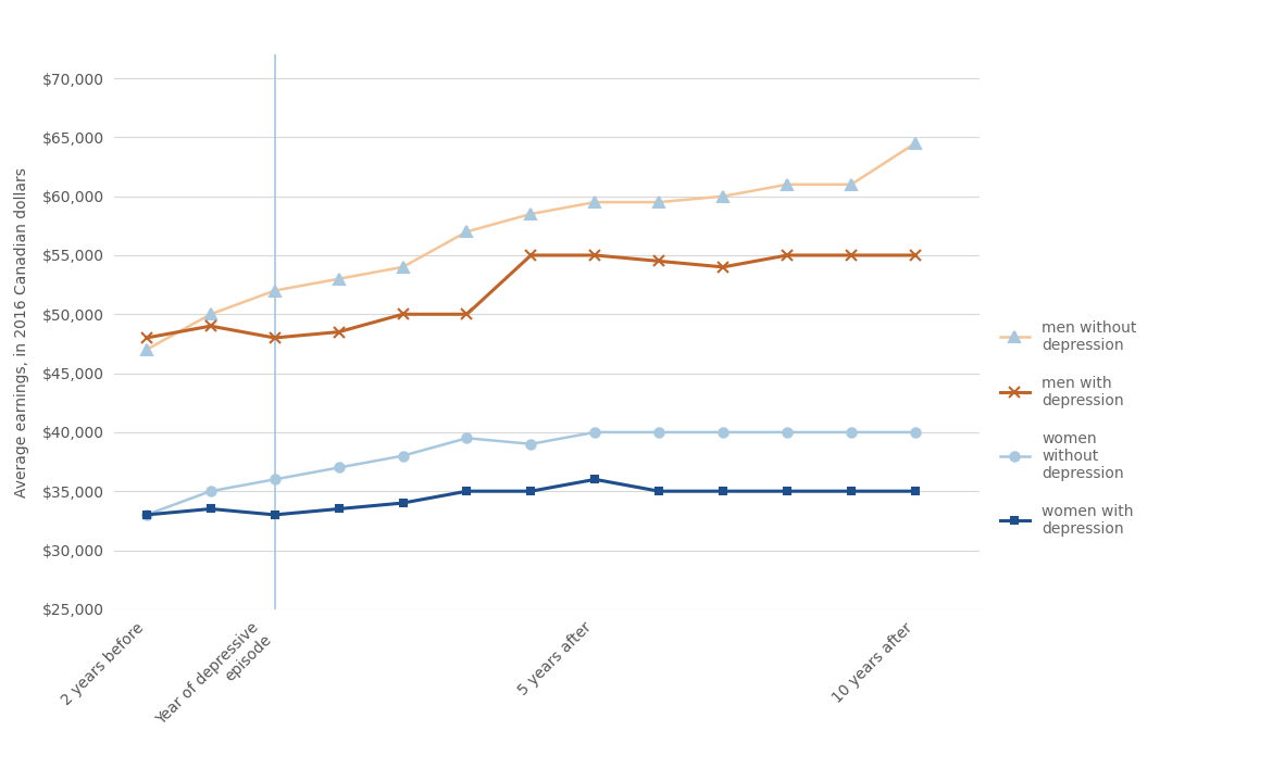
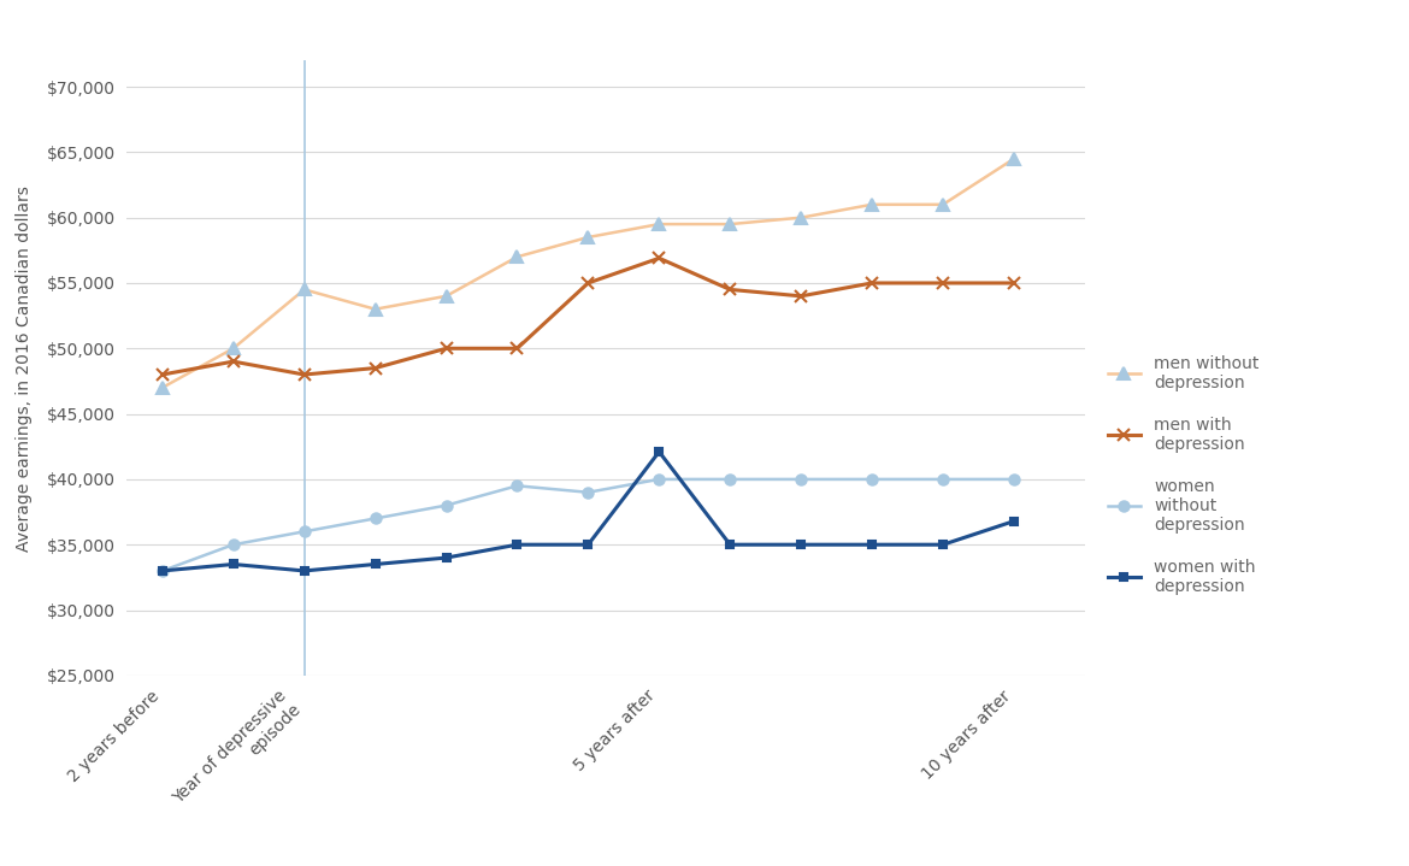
men without depression/Year of depressive episode: $52,000 -> $54,500
men with depression/5 years after: $55,000 -> $56,900
women with depression/5 years after: $36,000 -> $42,100
women with depression/10 years after: $35,000 -> $36,800
